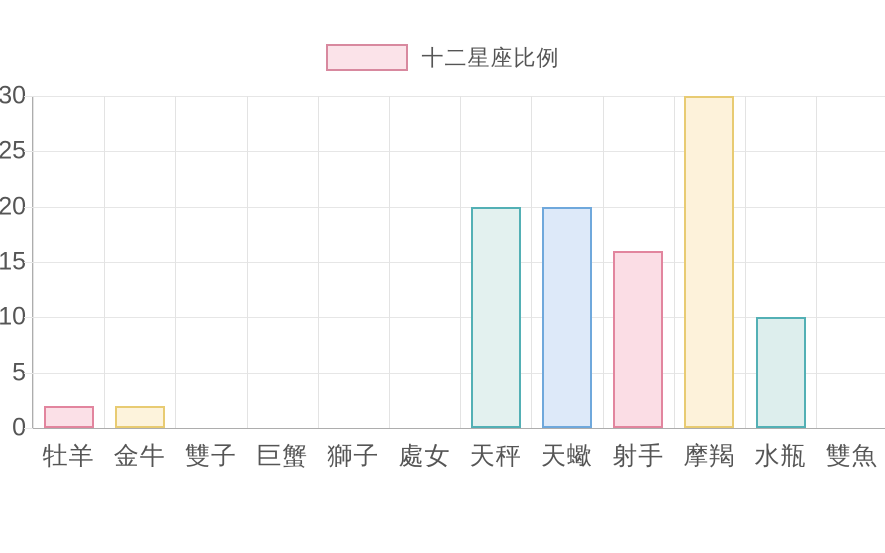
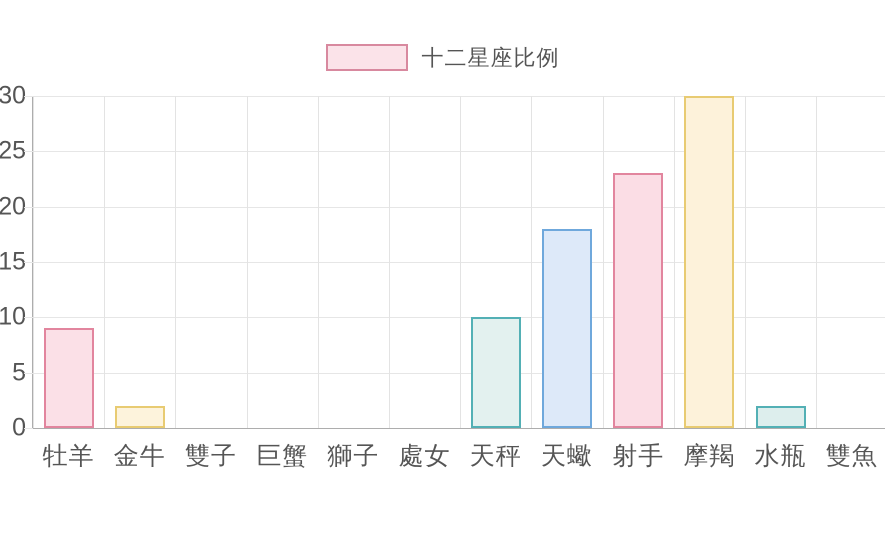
牡羊: 2 -> 9
天秤: 20 -> 10
天蠍: 20 -> 18
射手: 16 -> 23
水瓶: 10 -> 2
